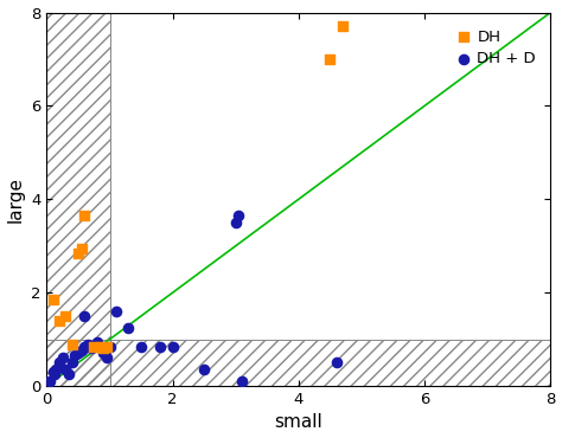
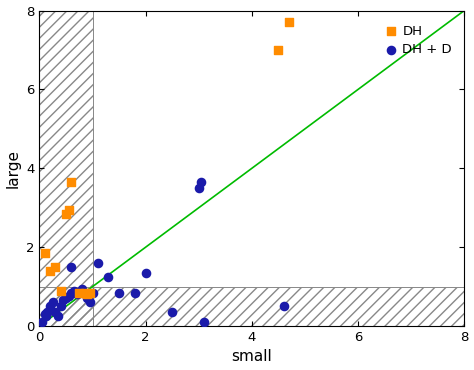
DH + D/2: 0.85 -> 1.35
